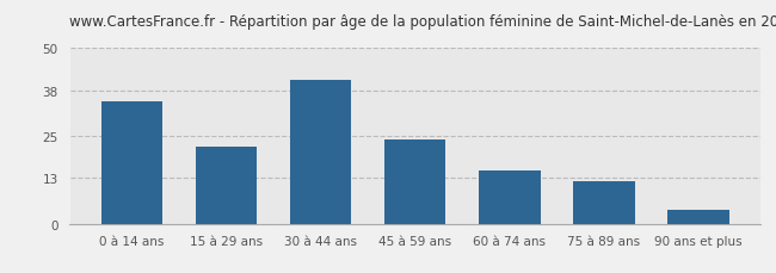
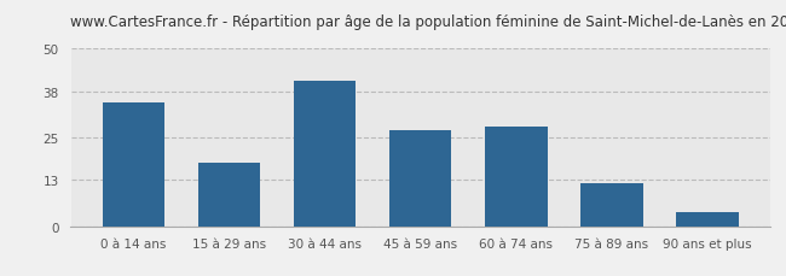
15 à 29 ans: 22 -> 18
45 à 59 ans: 24 -> 27
60 à 74 ans: 15 -> 28
